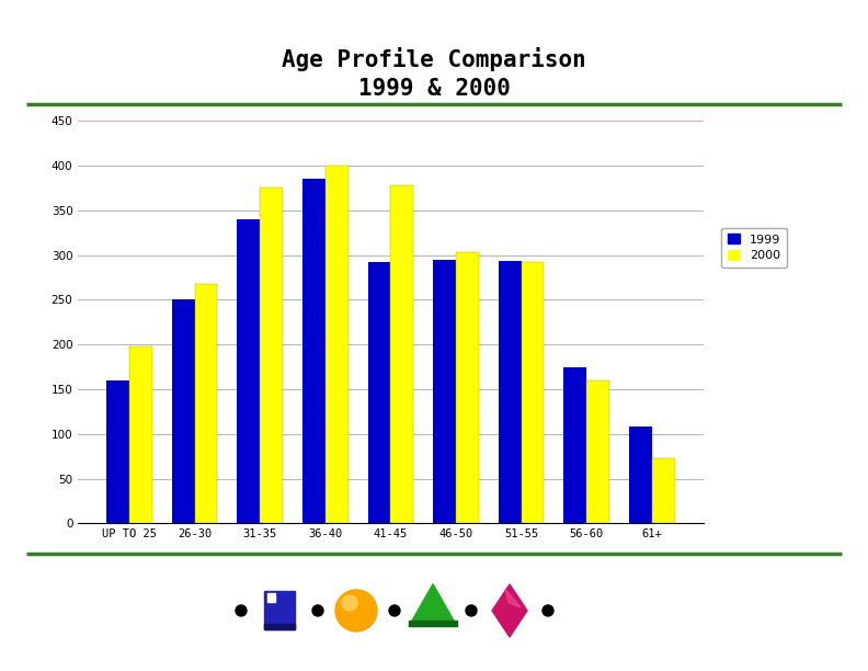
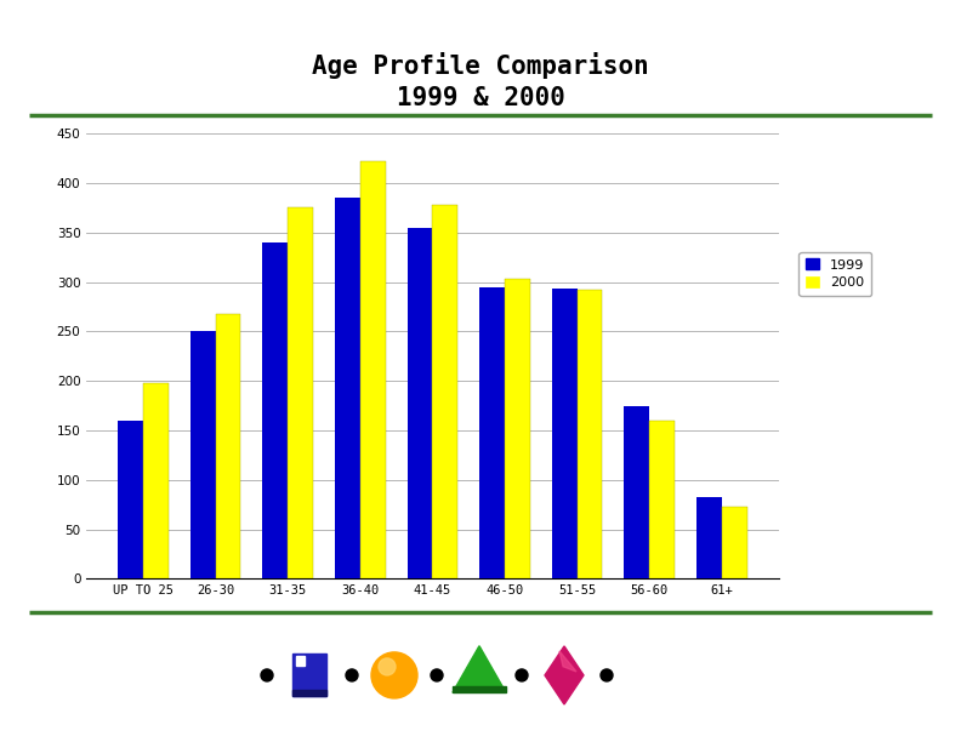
2000/36-40: 400 -> 422
1999/41-45: 292 -> 355
1999/61+: 108 -> 82
